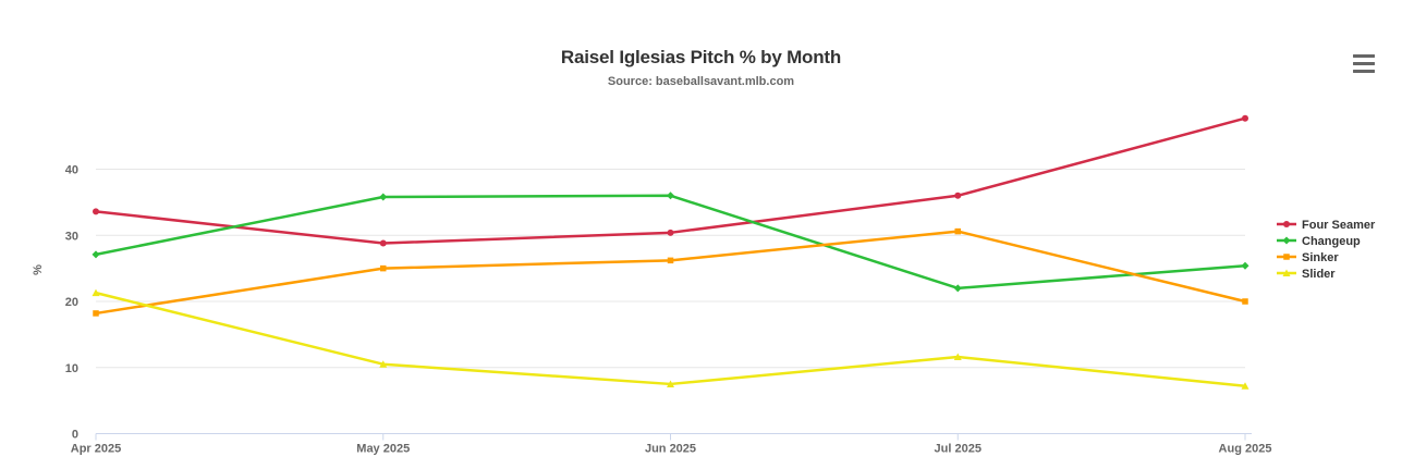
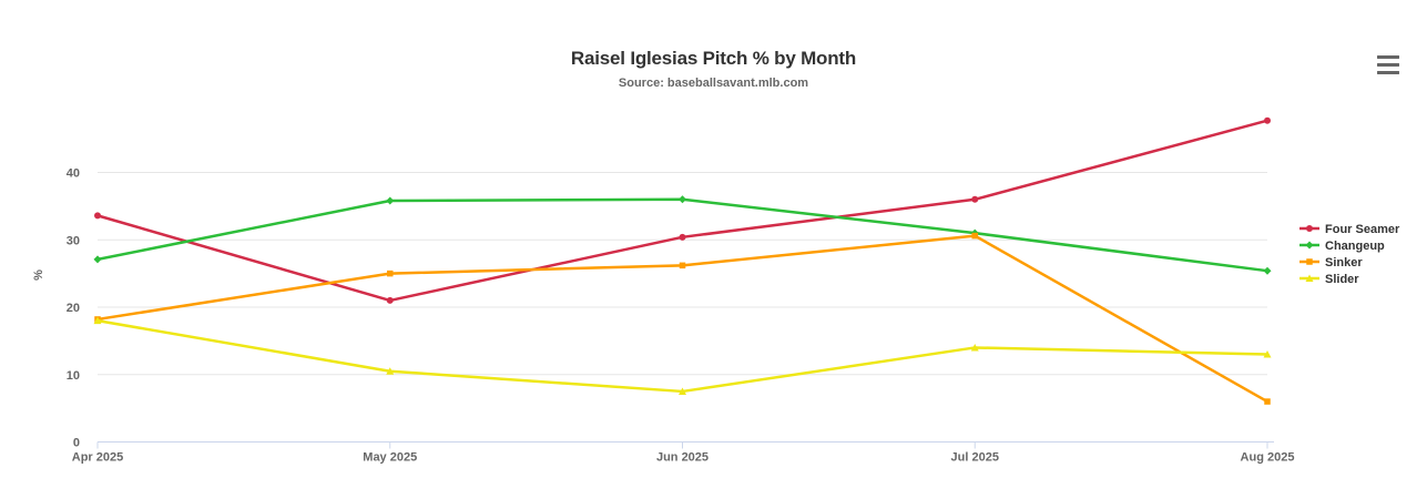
Slider/Apr 2025: 21 -> 18
Four Seamer/May 2025: 29 -> 21
Changeup/Jul 2025: 22 -> 31
Slider/Jul 2025: 12 -> 14
Sinker/Aug 2025: 20 -> 6
Slider/Aug 2025: 7 -> 13
